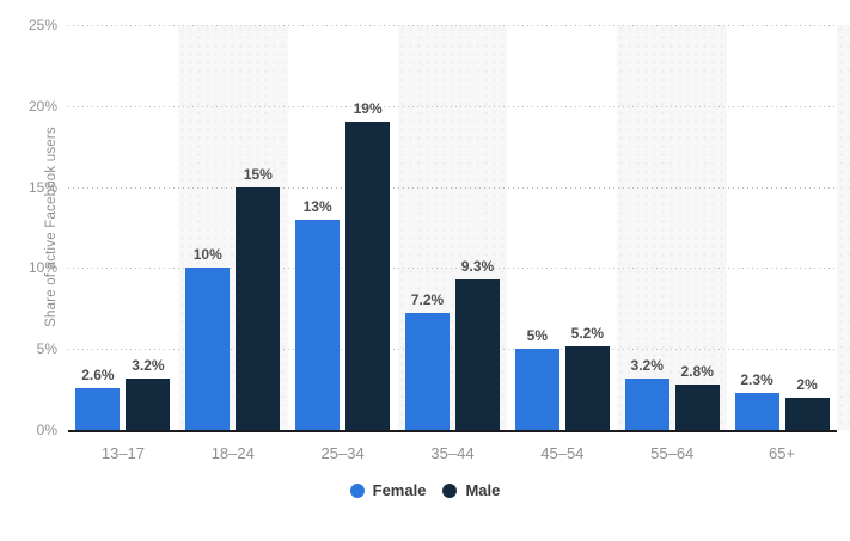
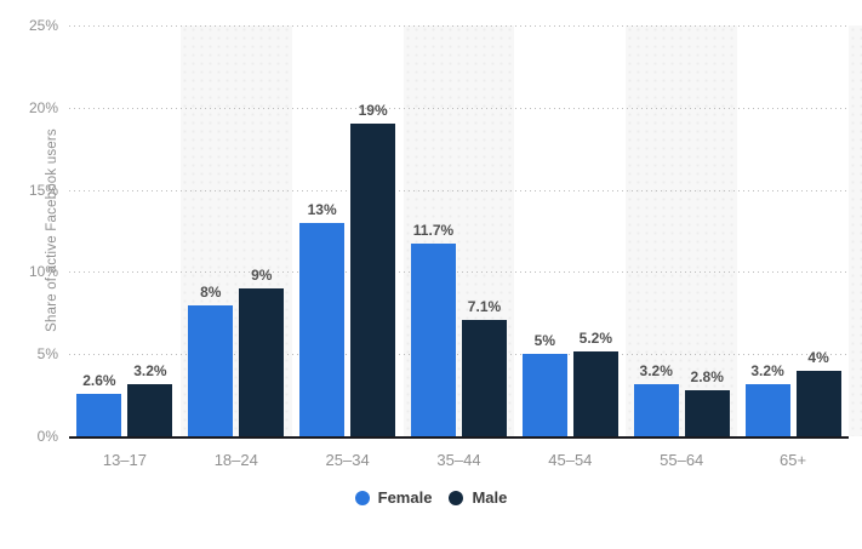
Female/18–24: 10% -> 8%
Male/18–24: 15% -> 9%
Female/35–44: 7.2% -> 11.7%
Male/35–44: 9.3% -> 7.1%
Female/65+: 2.3% -> 3.2%
Male/65+: 2% -> 4%
